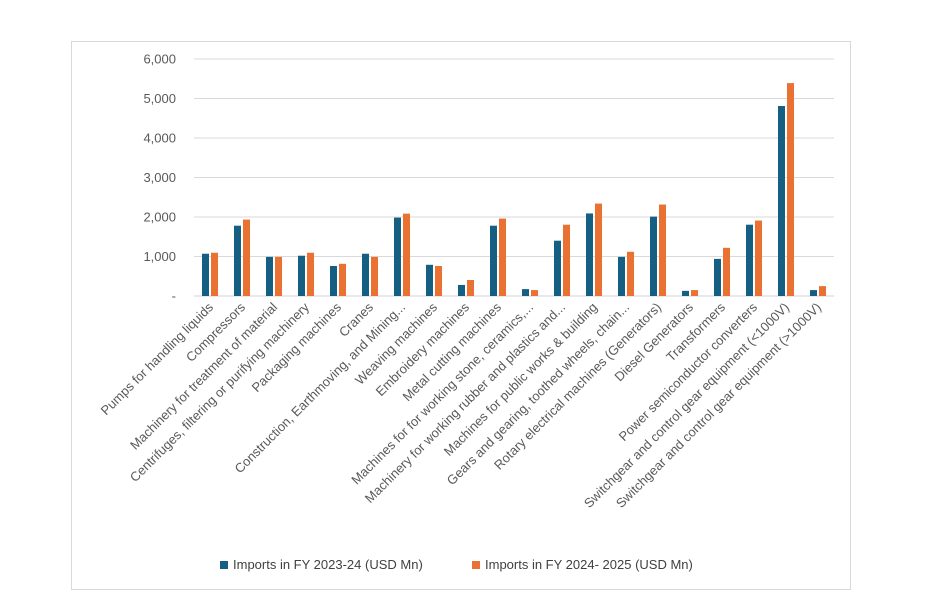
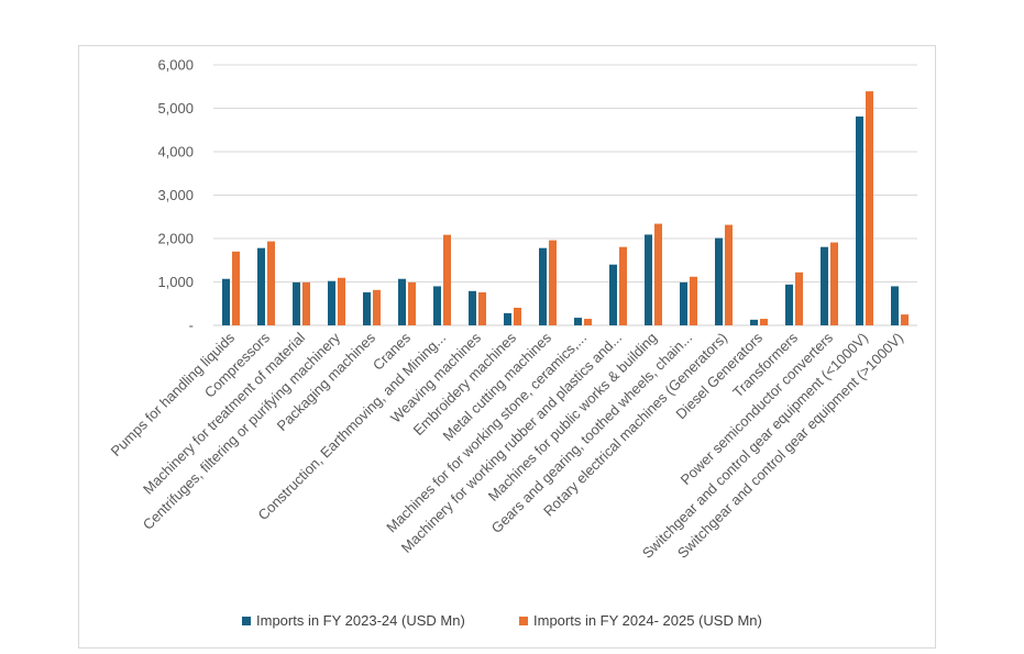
Imports in FY 2024- 2025 (USD Mn)/Pumps for handling liquids: 1100 -> 1700
Imports in FY 2023-24 (USD Mn)/Construction, Earthmoving, and Mining...: 2000 -> 900
Imports in FY 2023-24 (USD Mn)/Switchgear and control gear equipment (>1000V): 200 -> 900
